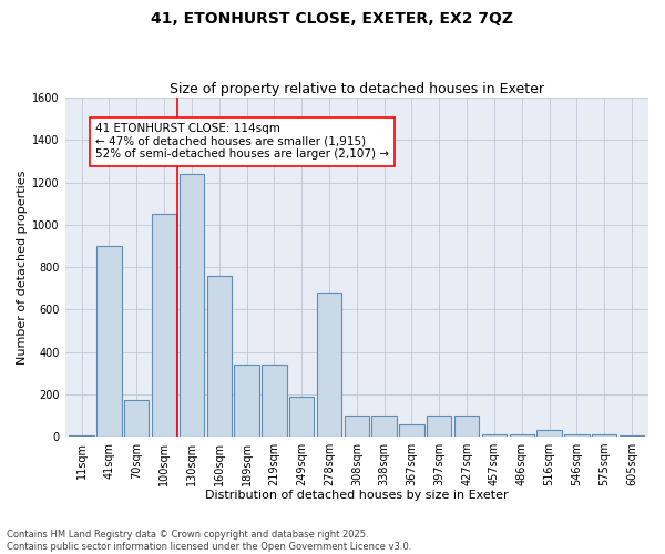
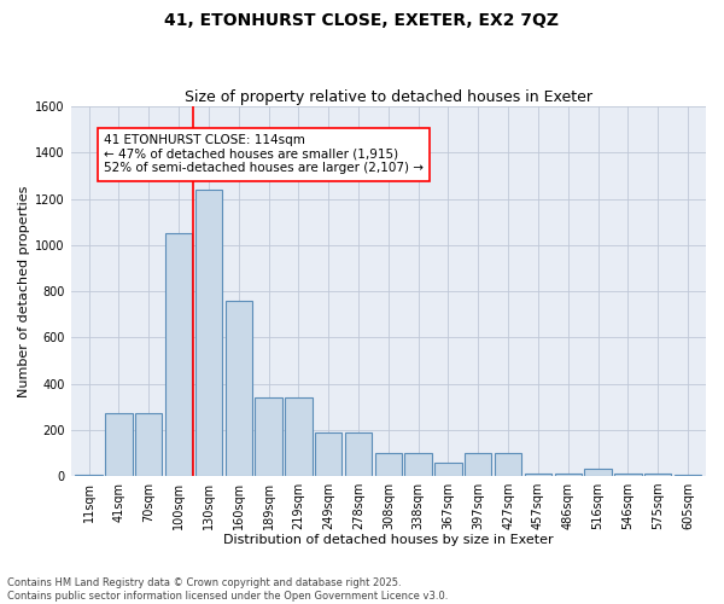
41sqm: 900 -> 270
70sqm: 170 -> 270
278sqm: 680 -> 190
